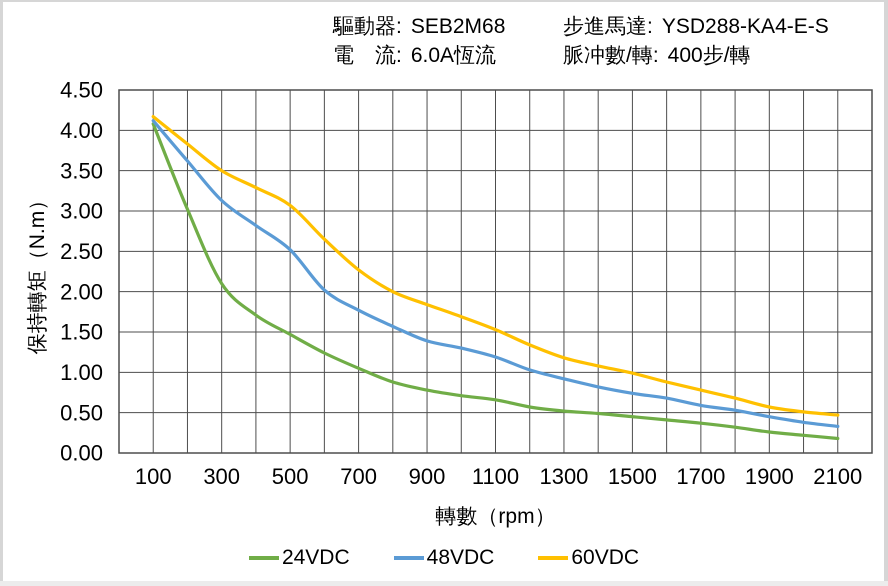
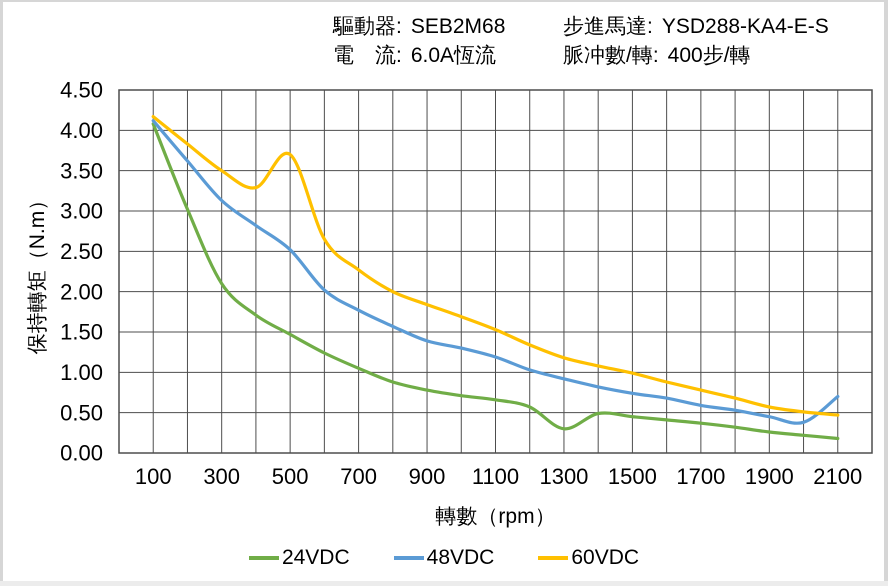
60VDC/500: 3.1 -> 3.7
24VDC/1300: 0.5 -> 0.3
48VDC/2100: 0.3 -> 0.7
